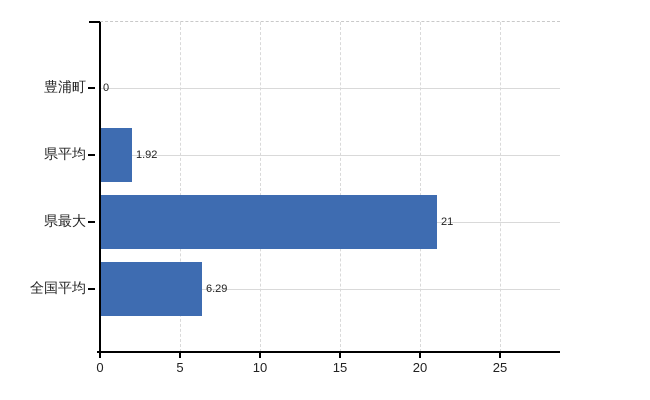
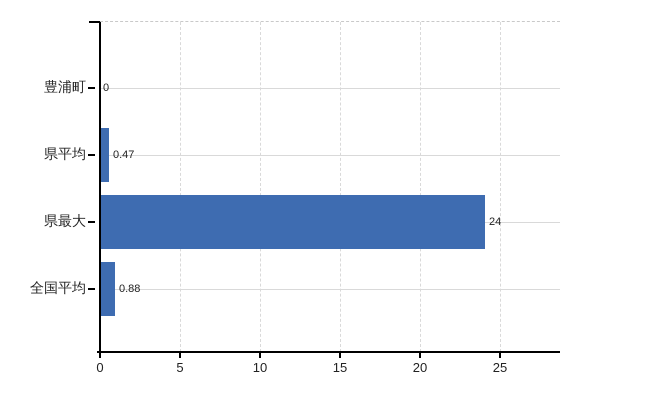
県平均: 1.92 -> 0.47
県最大: 21 -> 24
全国平均: 6.29 -> 0.88
